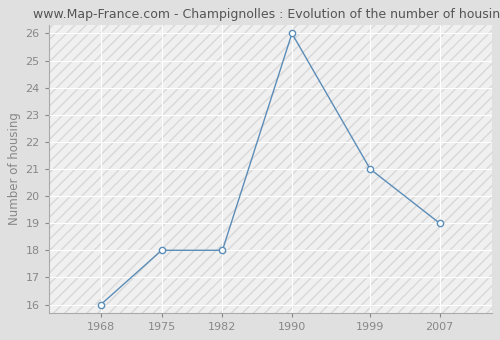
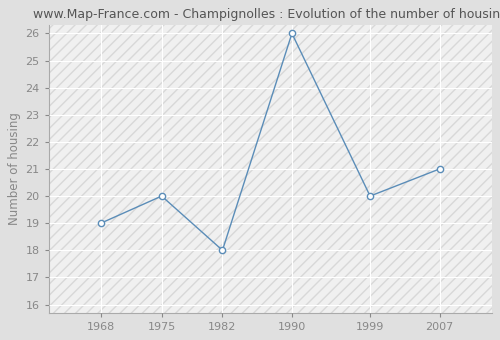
1968: 16 -> 19
1975: 18 -> 20
1999: 21 -> 20
2007: 19 -> 21
